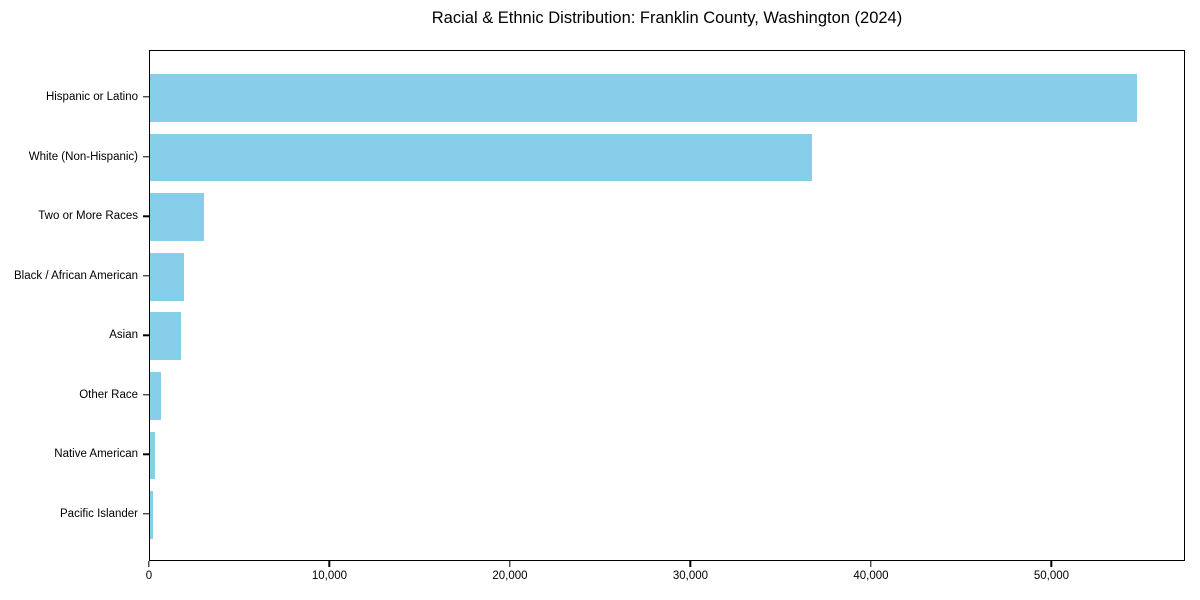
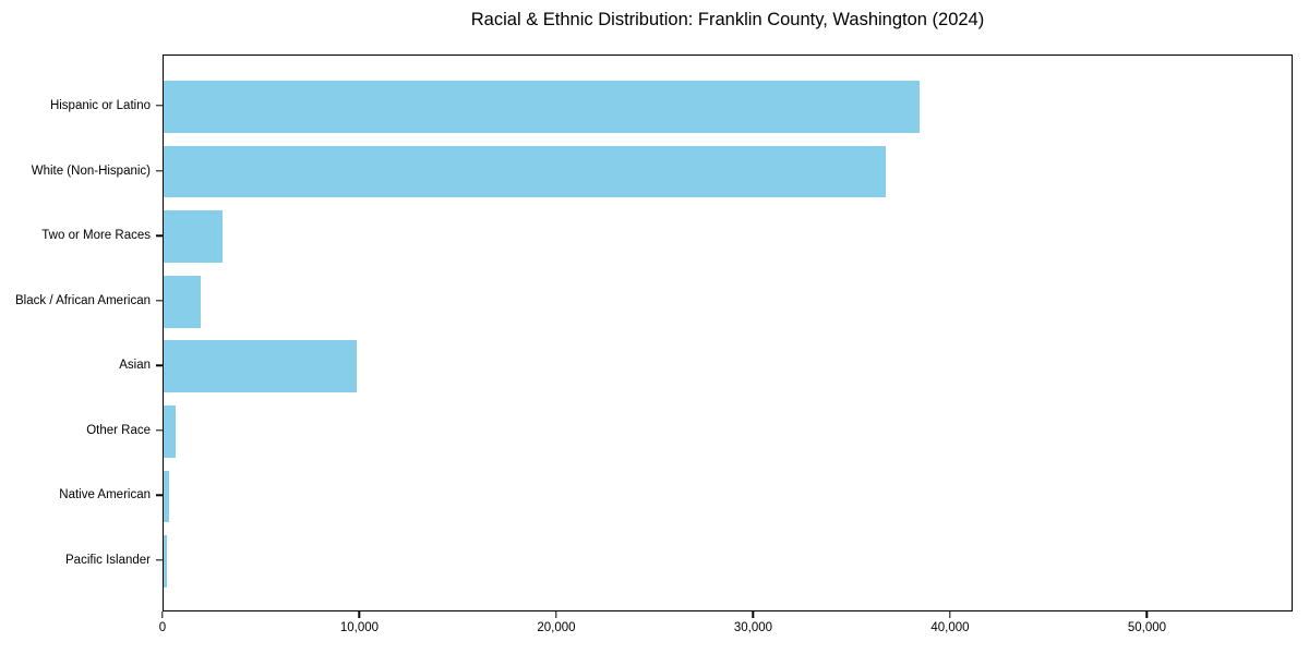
Hispanic or Latino: 54700 -> 38400
Asian: 1700 -> 9800
